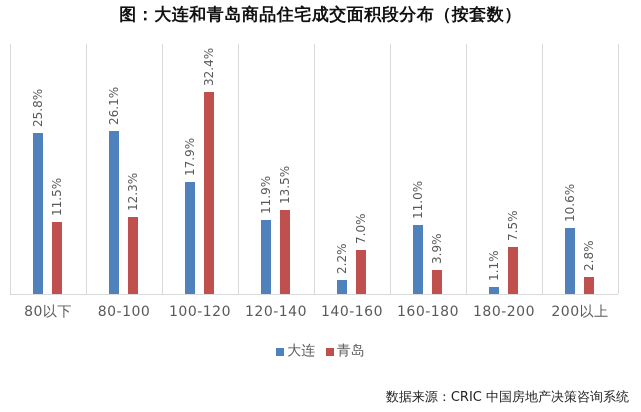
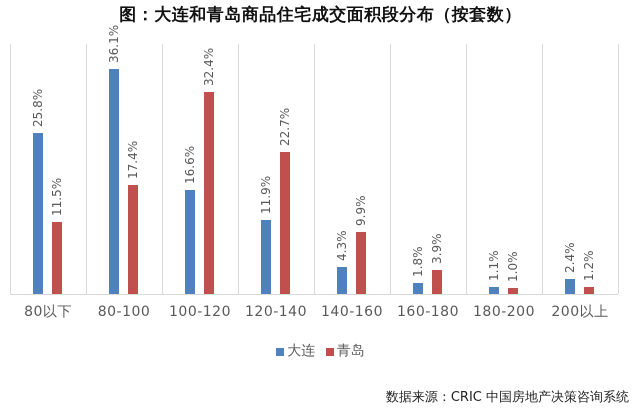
大连/80-100: 26.1% -> 36.1%
青岛/80-100: 12.3% -> 17.4%
大连/100-120: 17.9% -> 16.6%
青岛/120-140: 13.5% -> 22.7%
大连/140-160: 2.2% -> 4.3%
青岛/140-160: 7.0% -> 9.9%
大连/160-180: 11.0% -> 1.8%
青岛/180-200: 7.5% -> 1.0%
大连/200以上: 10.6% -> 2.4%
青岛/200以上: 2.8% -> 1.2%
